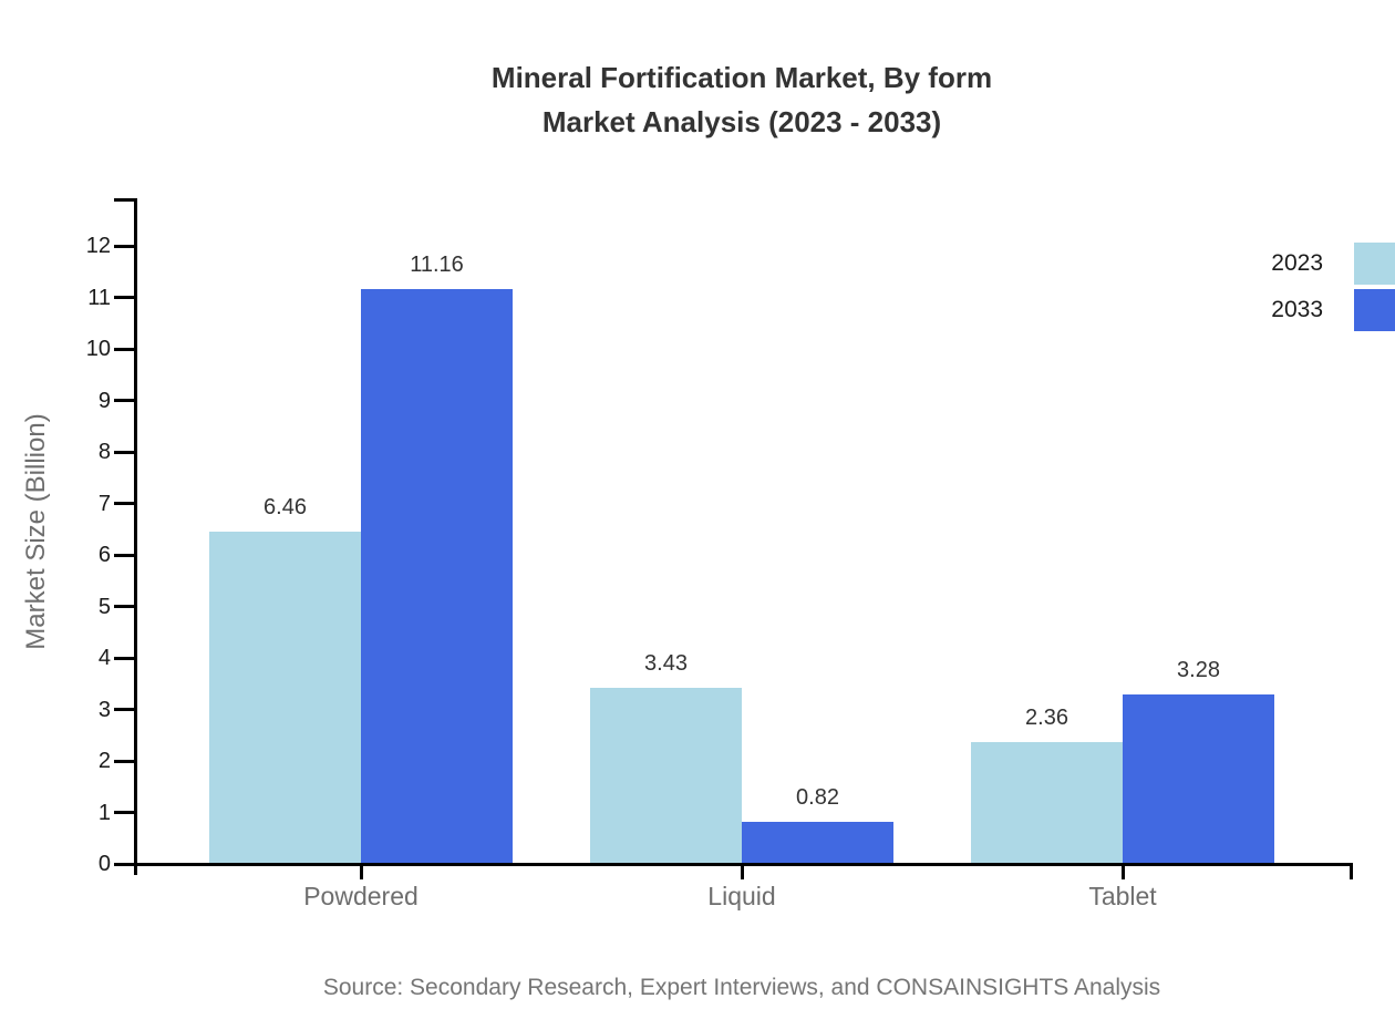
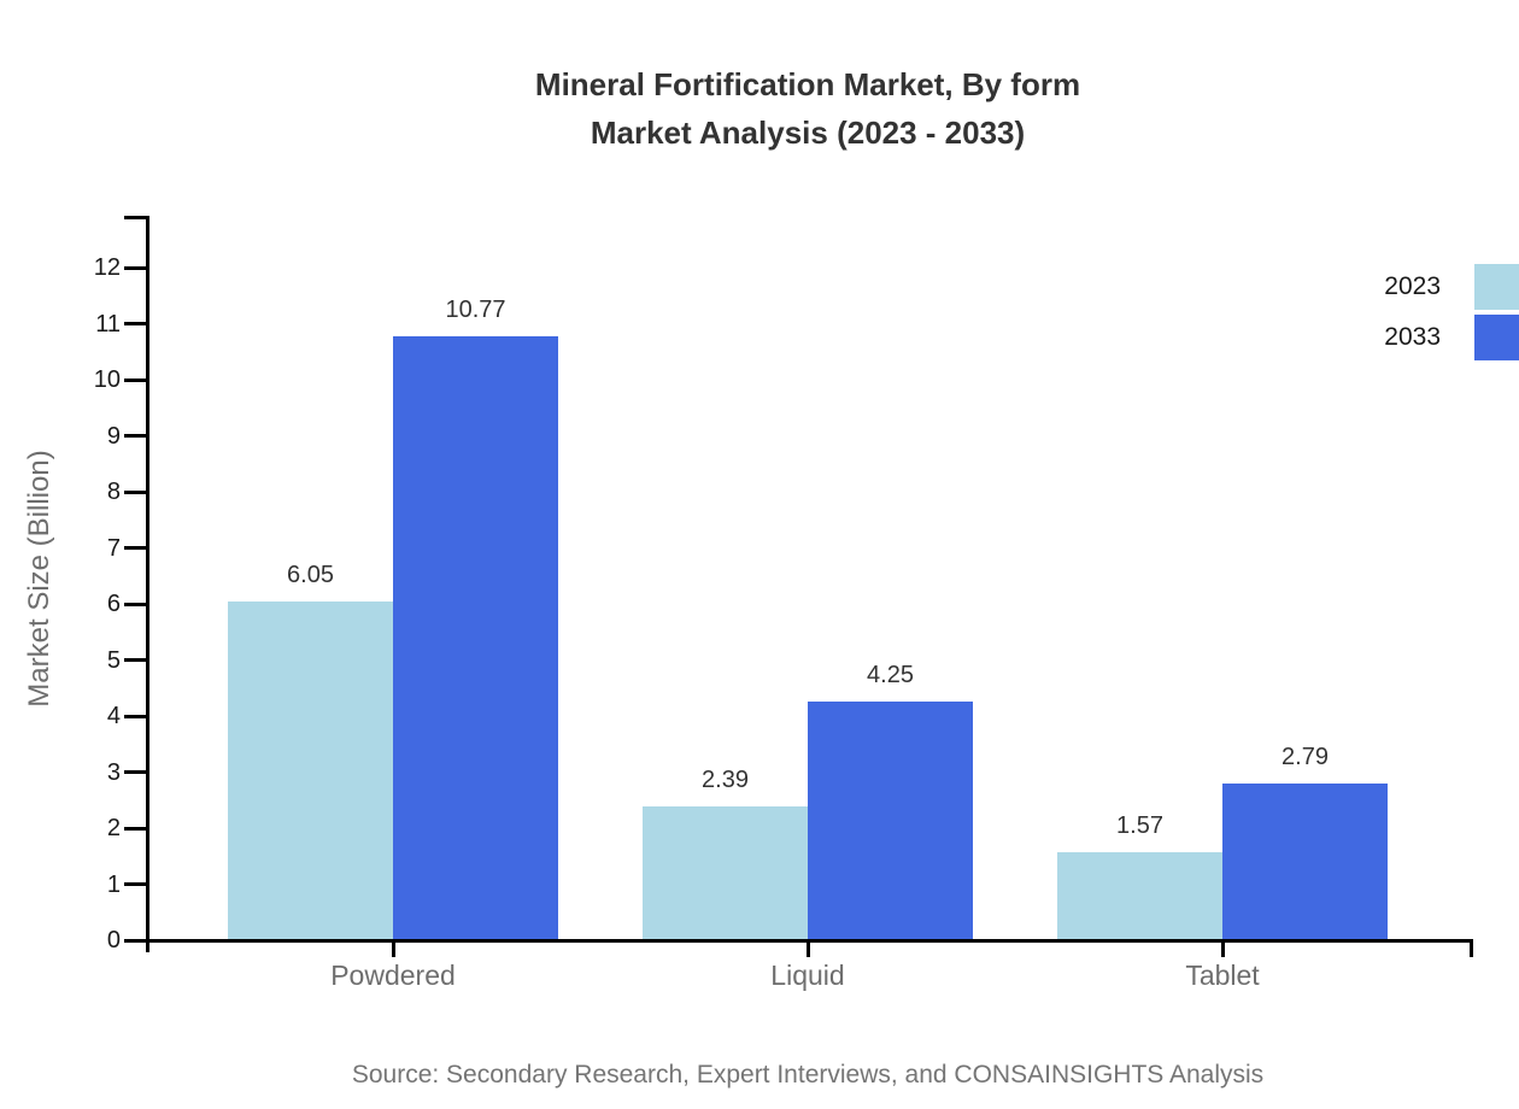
2023/Powdered: 6.46 -> 6.05
2033/Powdered: 11.16 -> 10.77
2023/Liquid: 3.43 -> 2.39
2033/Liquid: 0.82 -> 4.25
2023/Tablet: 2.36 -> 1.57
2033/Tablet: 3.28 -> 2.79
